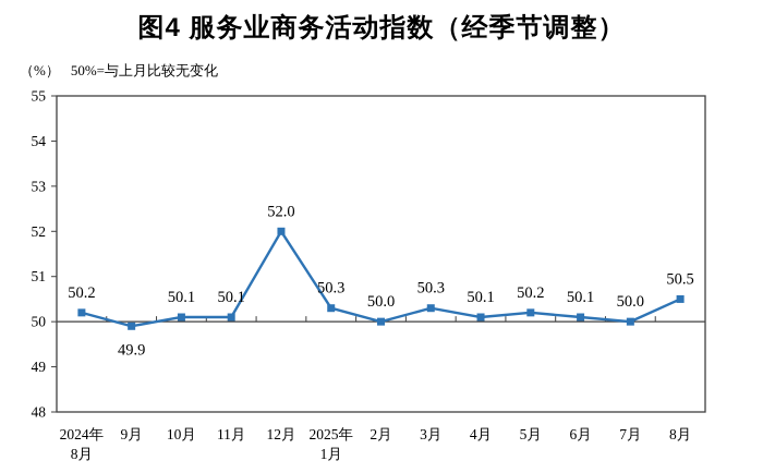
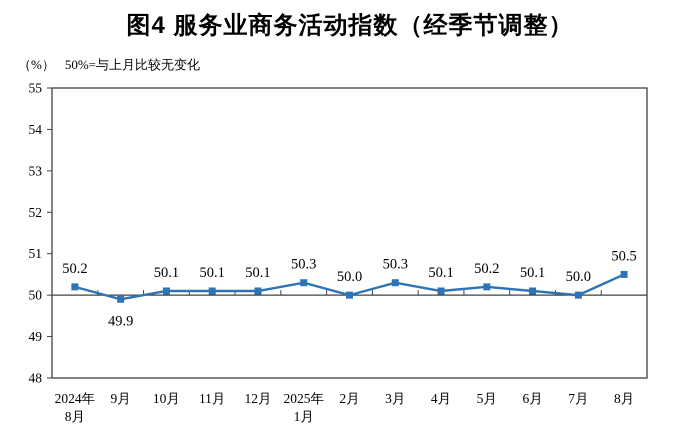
12月: 52.0 -> 50.1
